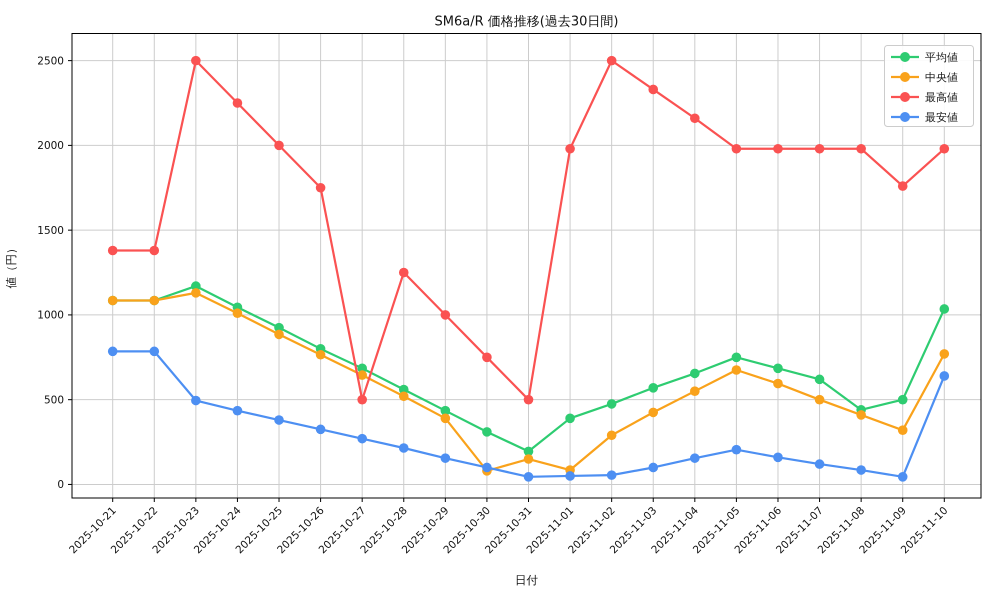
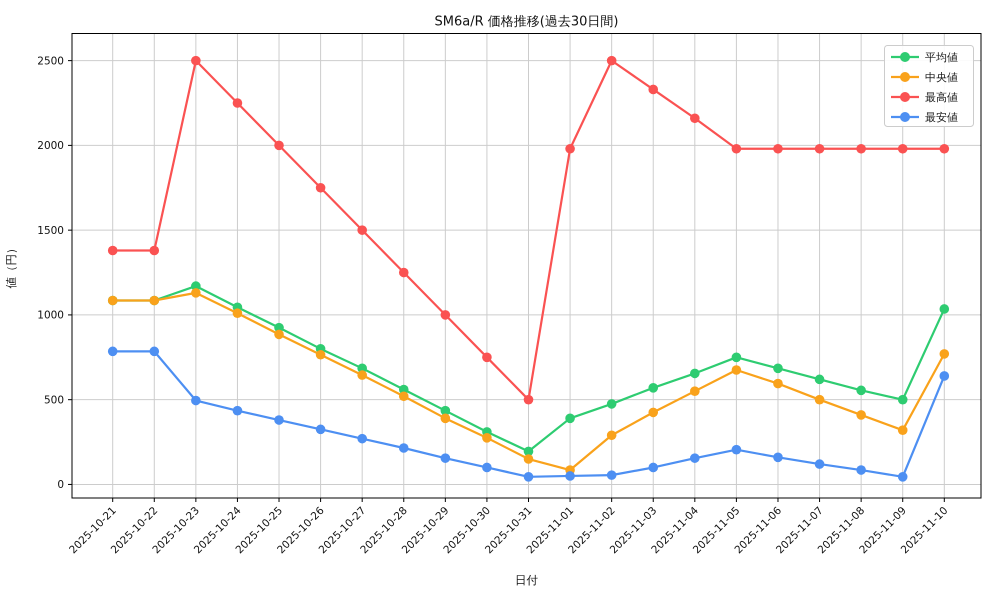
最高値/2025-10-27: 500 -> 1500
中央値/2025-10-30: 80 -> 280
平均値/2025-11-08: 440 -> 560
最高値/2025-11-09: 1760 -> 1980
